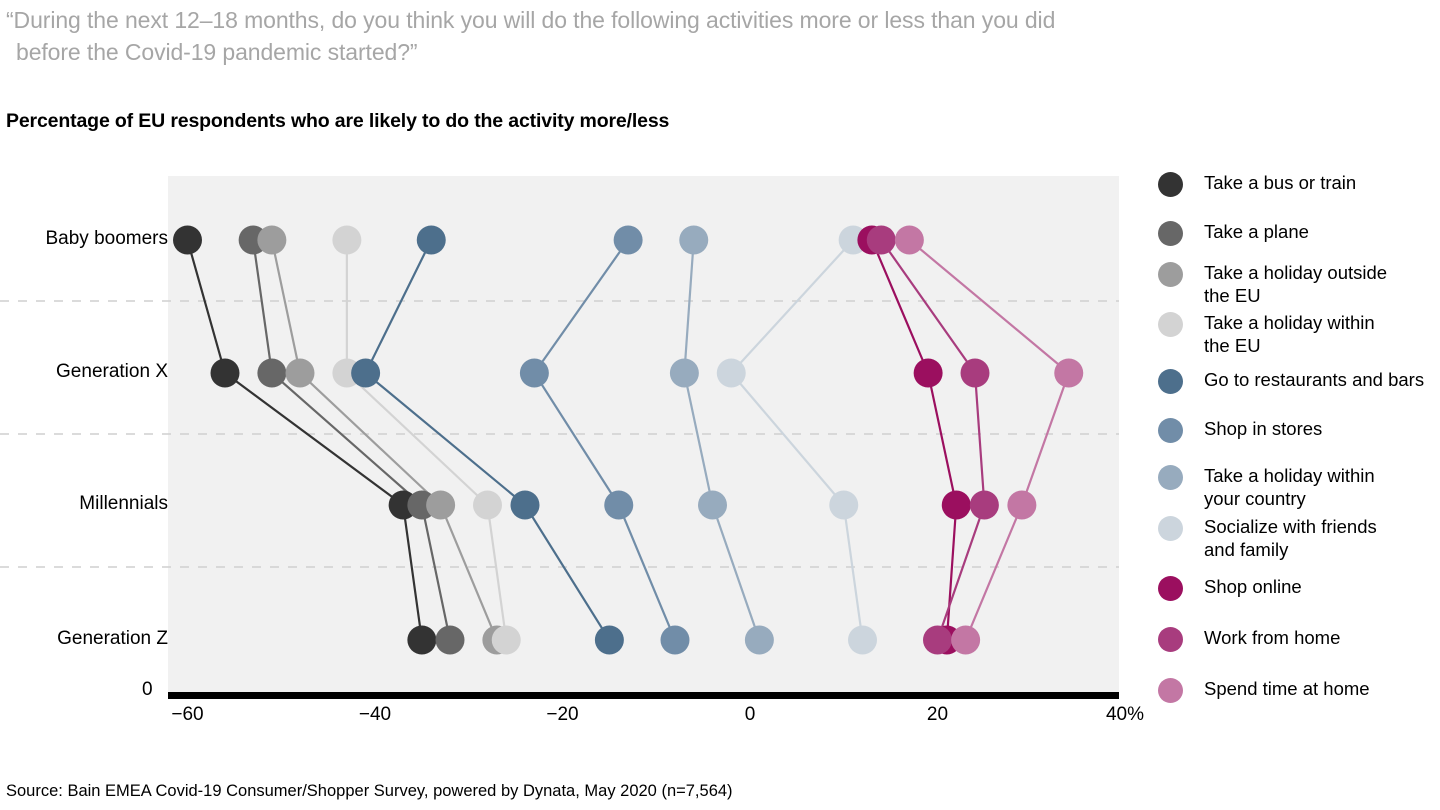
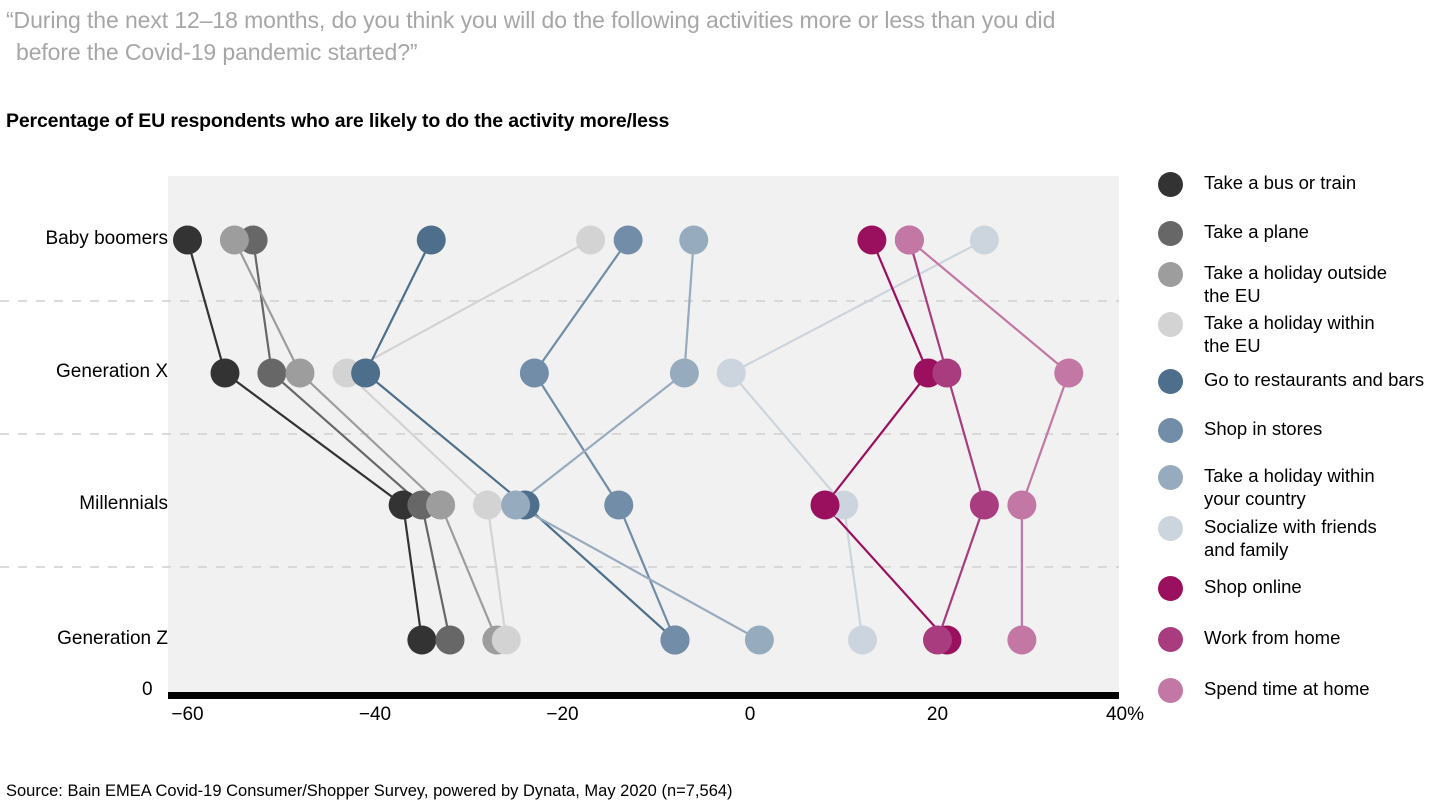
Take a holiday outside the EU/Baby boomers: -51% -> -55%
Take a holiday within the EU/Baby boomers: -43% -> -17%
Socialize with friends and family/Baby boomers: 11% -> 25%
Work from home/Baby boomers: 14% -> 17%
Work from home/Generation X: 24% -> 21%
Take a holiday within your country/Millennials: -4% -> -25%
Shop online/Millennials: 22% -> 8%
Go to restaurants and bars/Generation Z: -15% -> -8%
Spend time at home/Generation Z: 23% -> 29%
